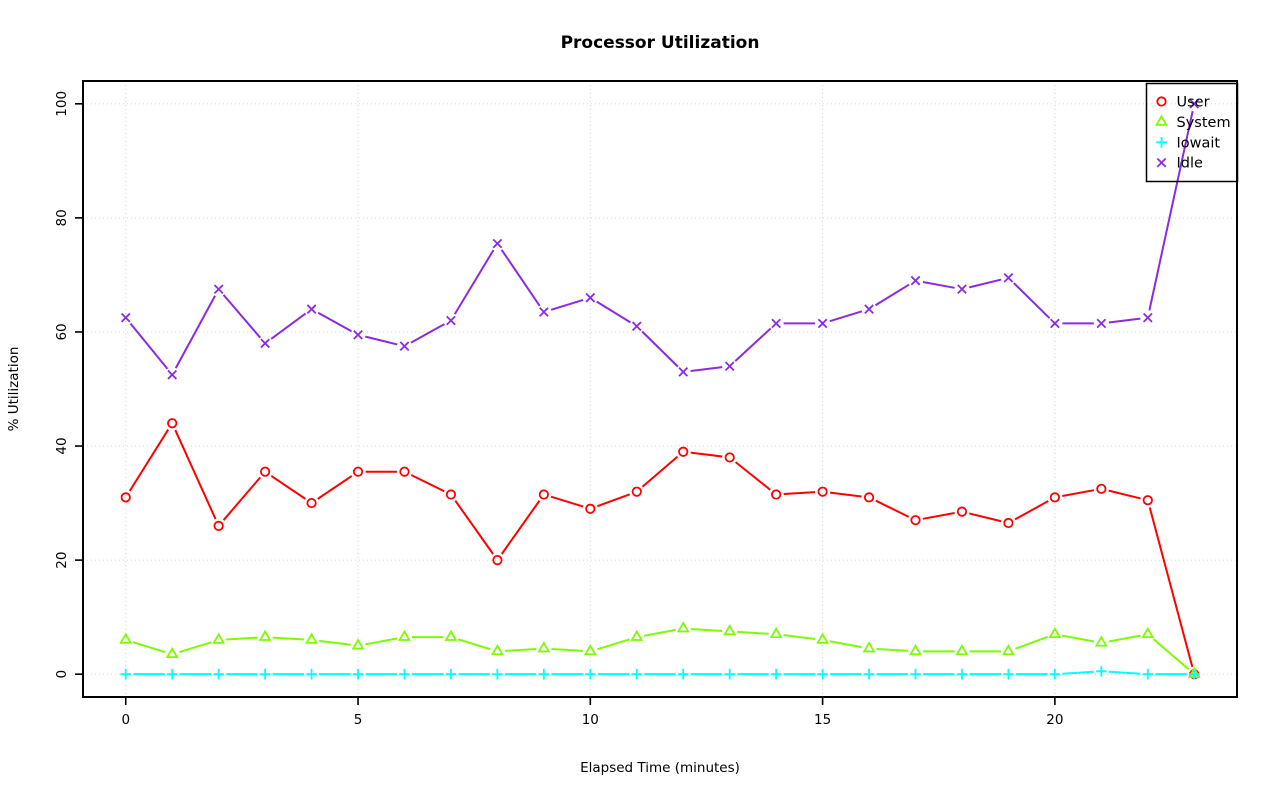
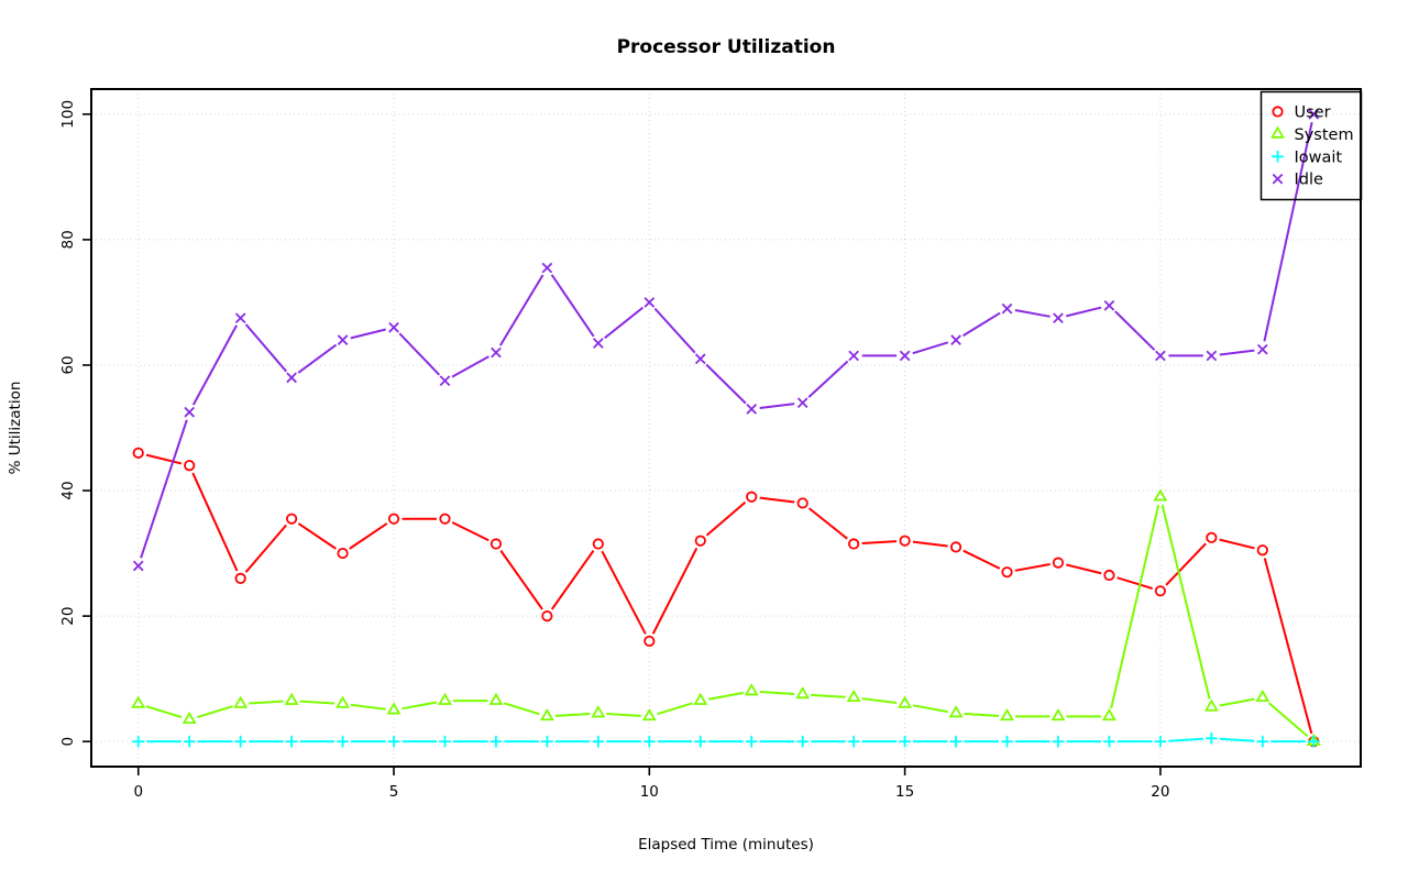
User/0: 31 -> 46
Idle/0: 62 -> 28
Idle/5: 60 -> 66
User/10: 29 -> 16
Idle/10: 66 -> 70
User/20: 31 -> 24
System/20: 7 -> 39
